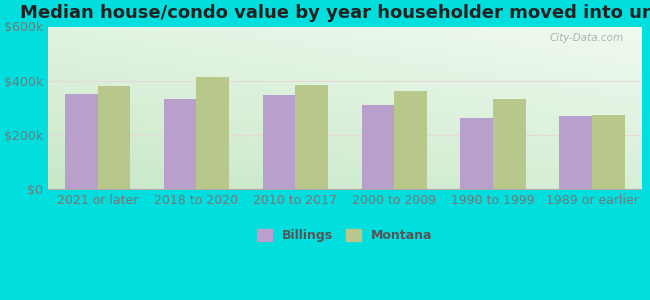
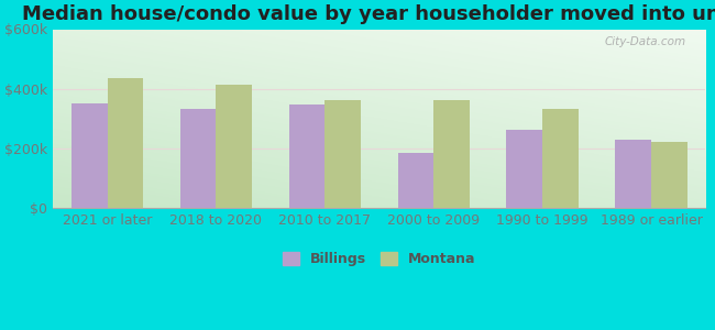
Montana/2021 or later: $380k -> $435k
Montana/2010 to 2017: $385k -> $360k
Billings/2000 to 2009: $310k -> $185k
Billings/1989 or earlier: $270k -> $230k
Montana/1989 or earlier: $272k -> $220k
